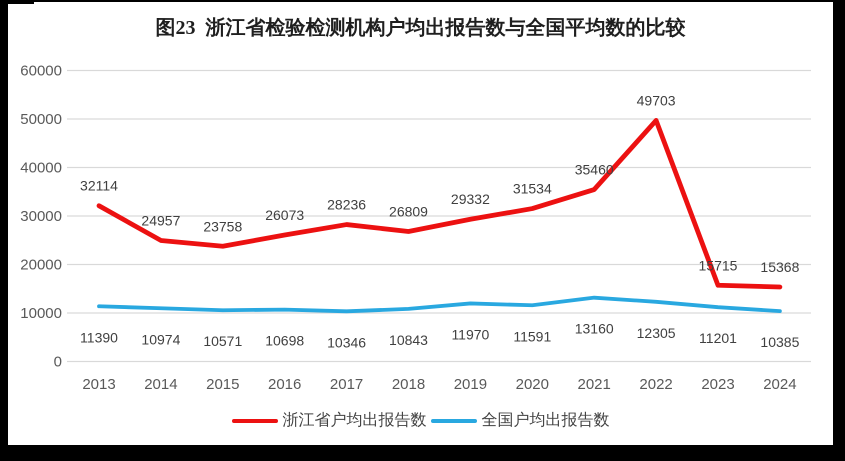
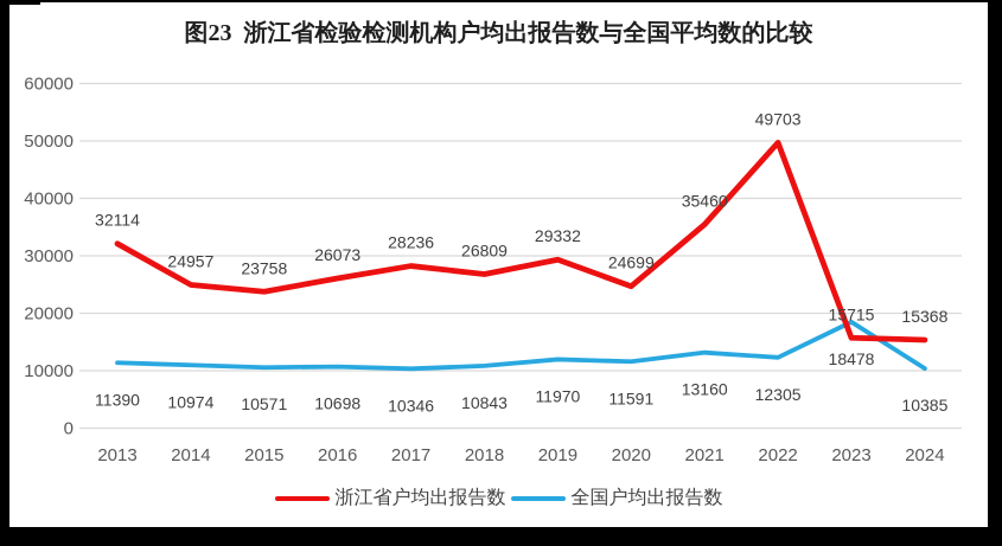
浙江省户均出报告数/2020: 31534 -> 24699
全国户均出报告数/2023: 11201 -> 18478
